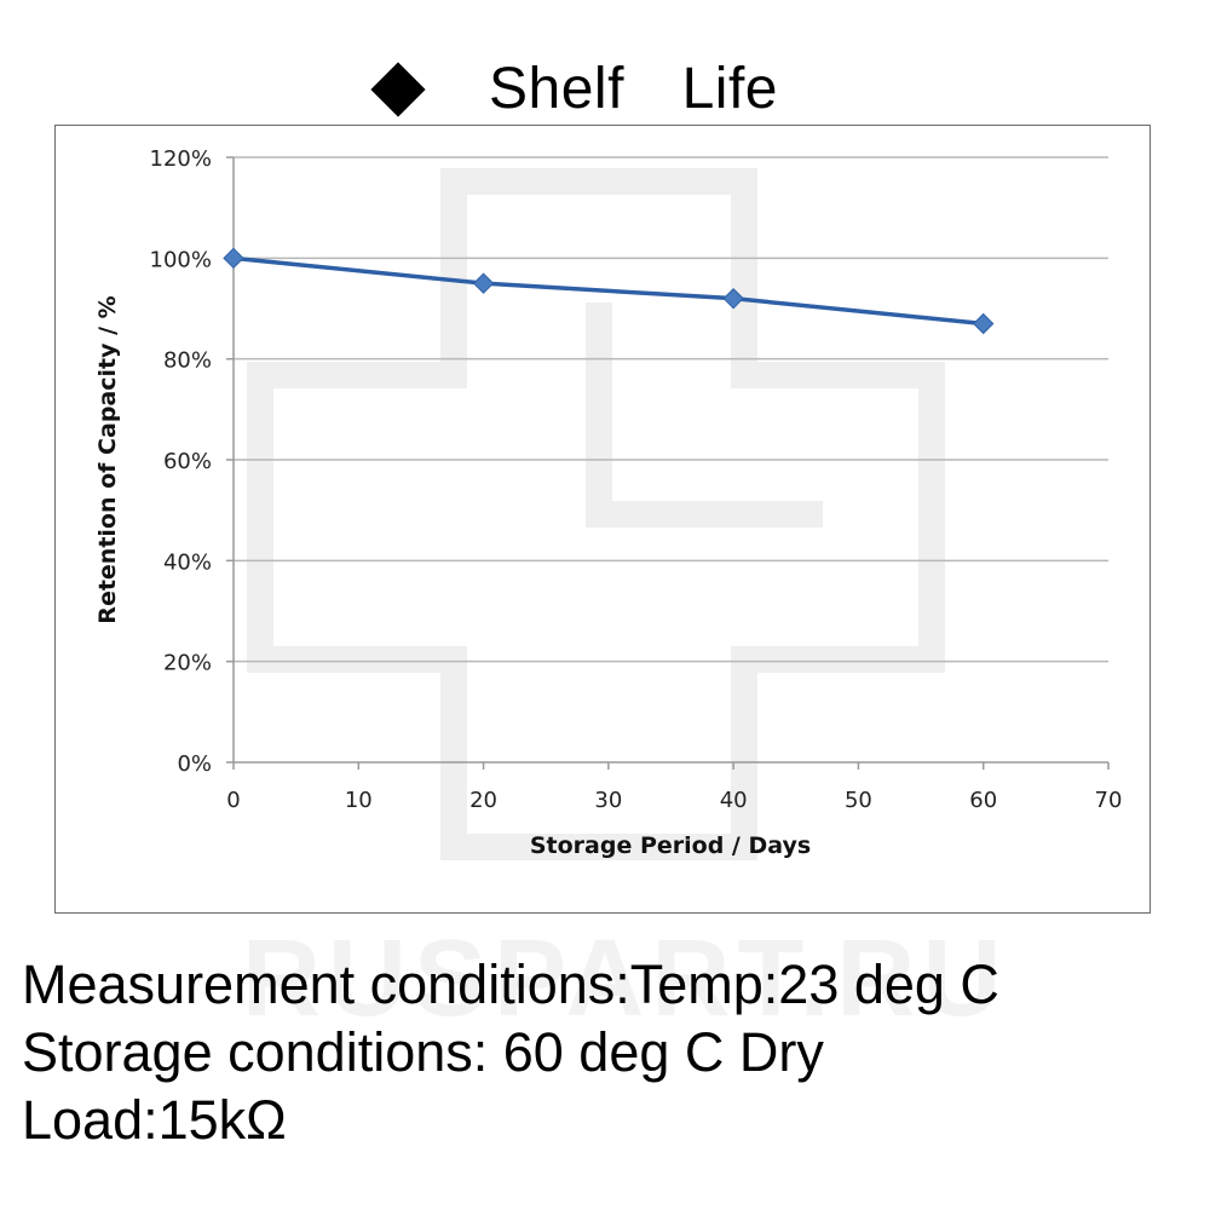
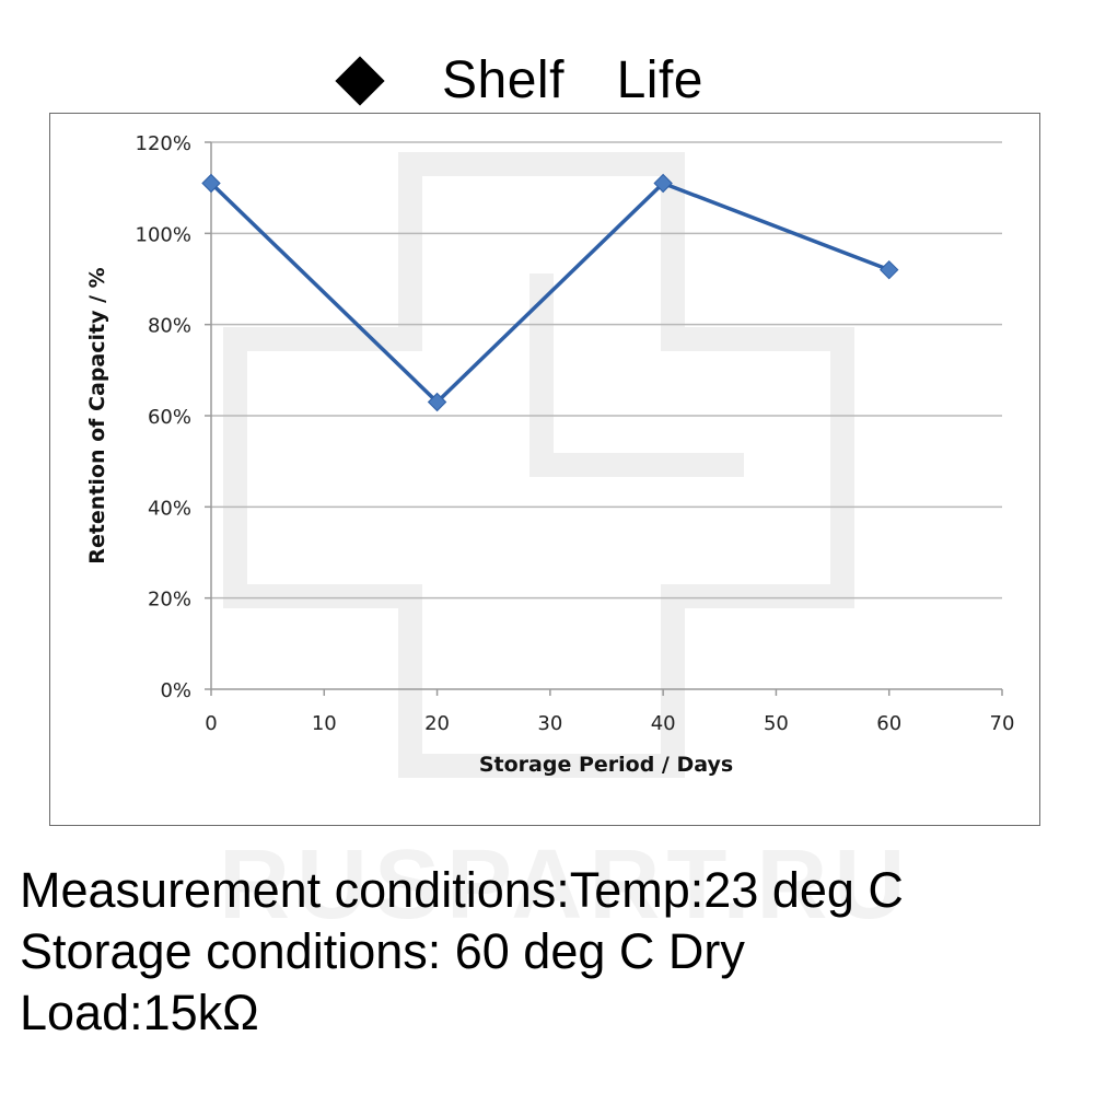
0: 100% -> 111%
20: 95% -> 63%
40: 92% -> 111%
60: 87% -> 92%
